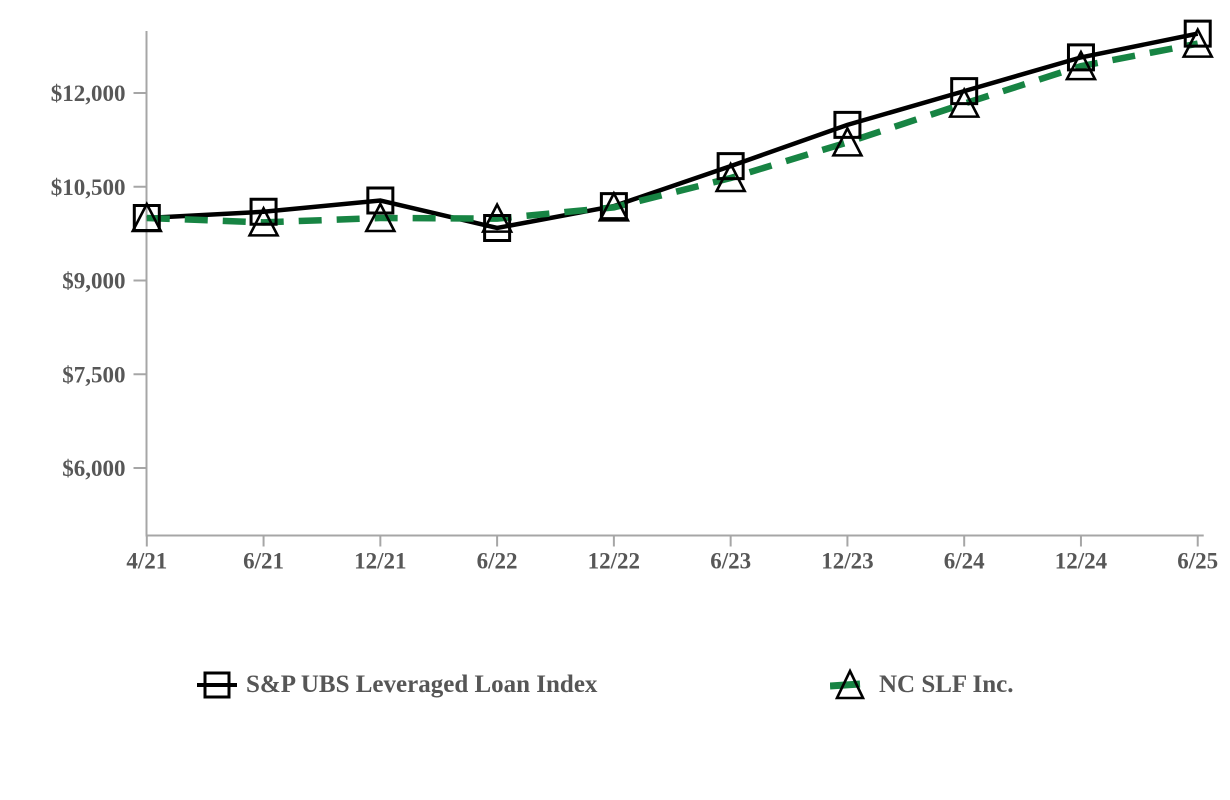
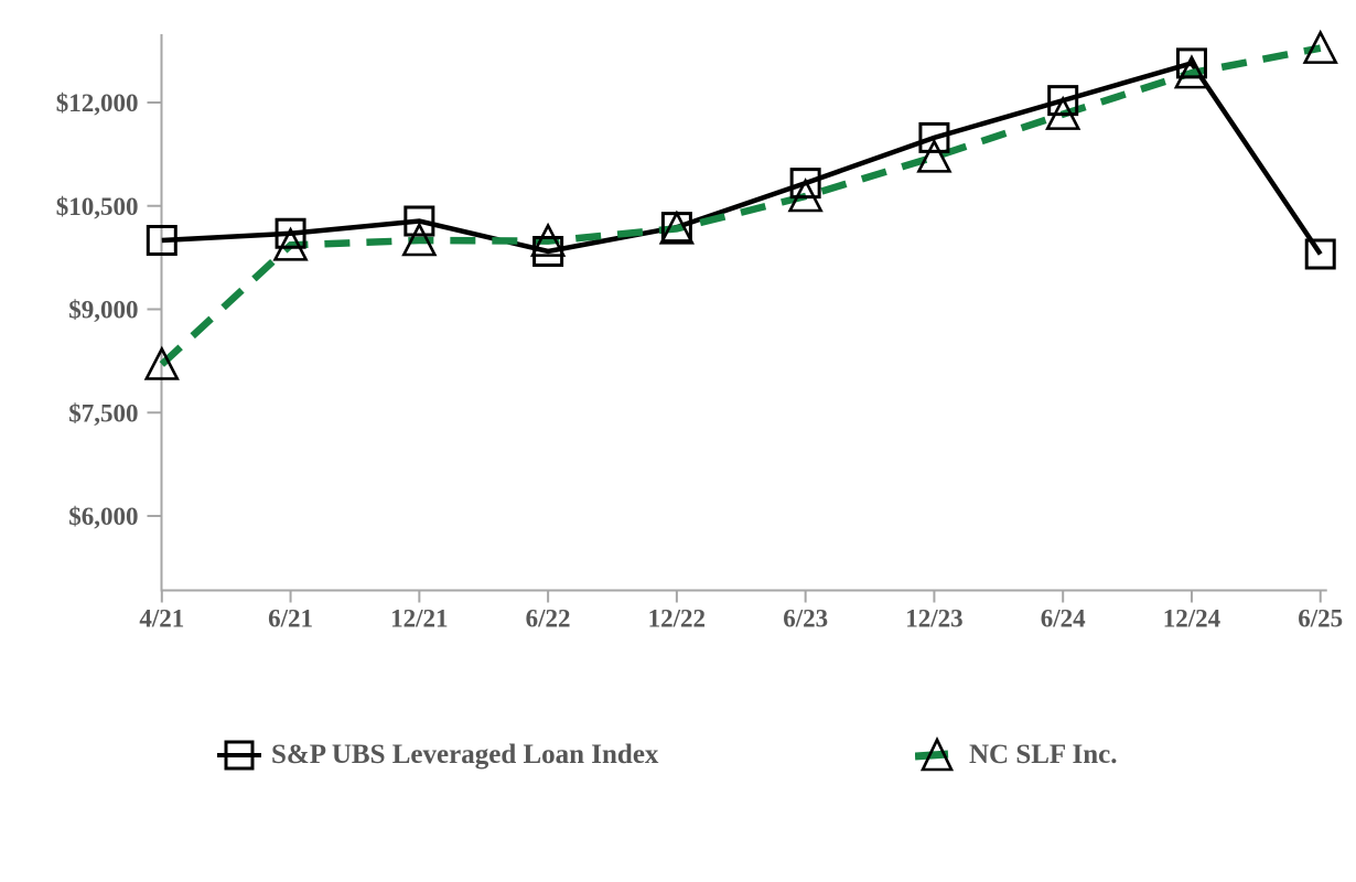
NC SLF Inc./4/21: $10000 -> $8200
S&P UBS Leveraged Loan Index/6/25: $13000 -> $9800
